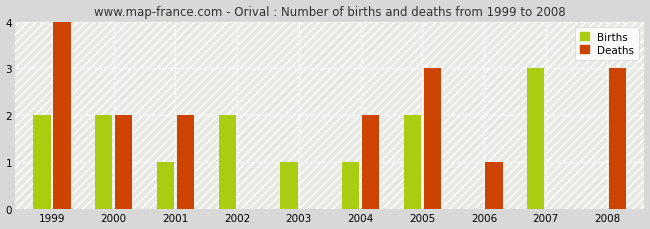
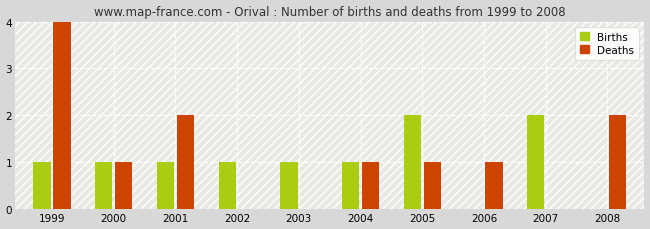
Births/1999: 2 -> 1
Births/2000: 2 -> 1
Deaths/2000: 2 -> 1
Births/2002: 2 -> 1
Deaths/2004: 2 -> 1
Deaths/2005: 3 -> 1
Births/2007: 3 -> 2
Deaths/2008: 3 -> 2
